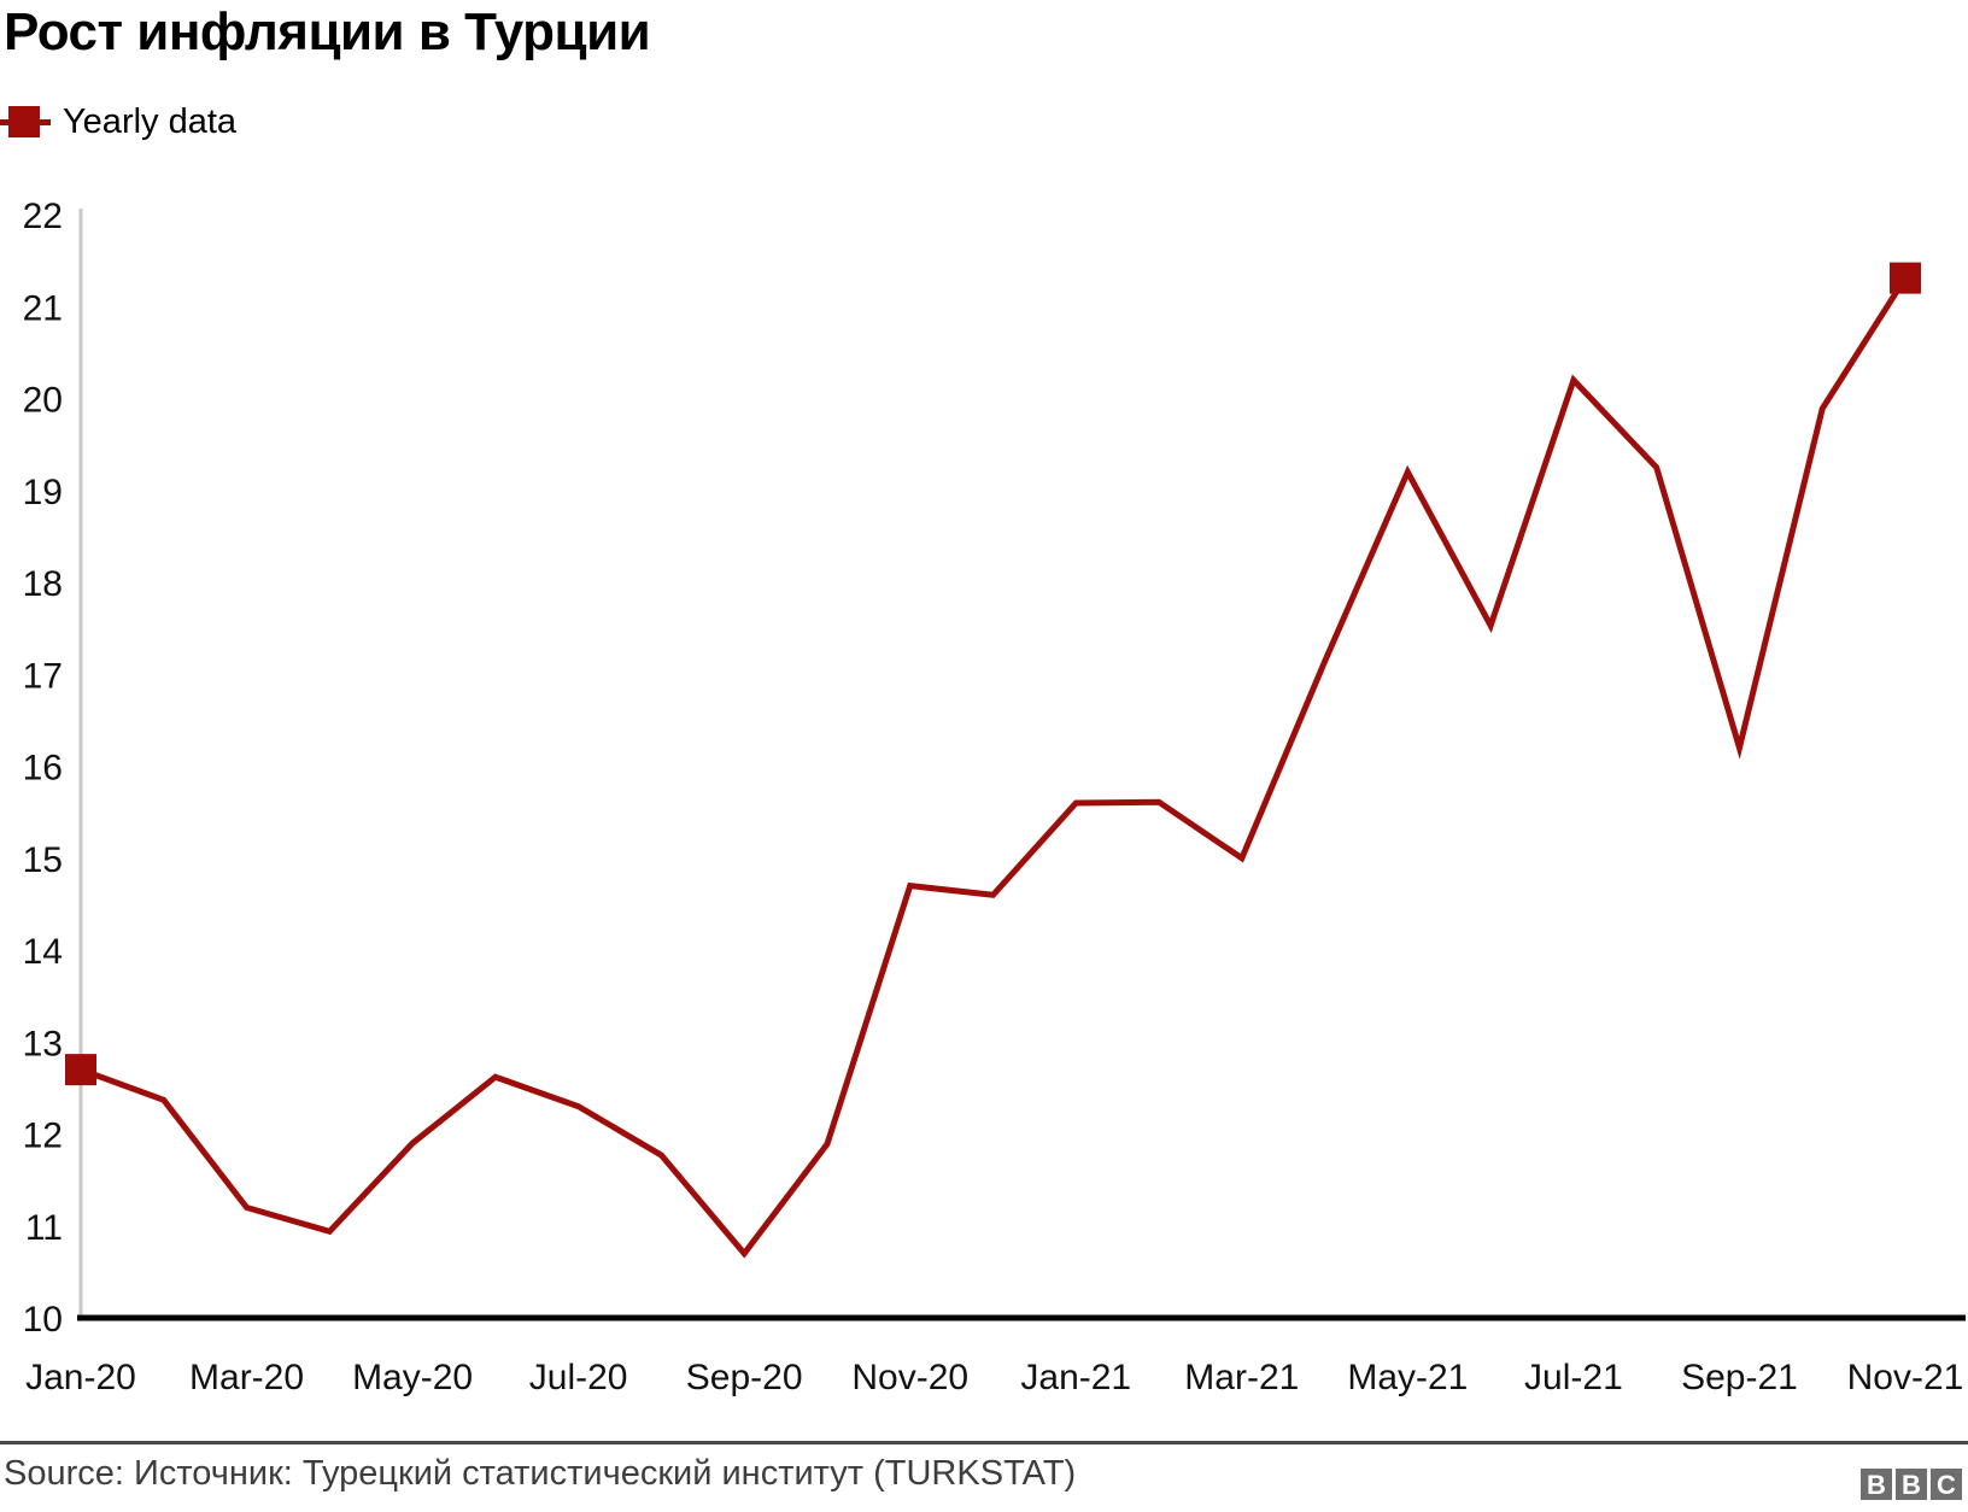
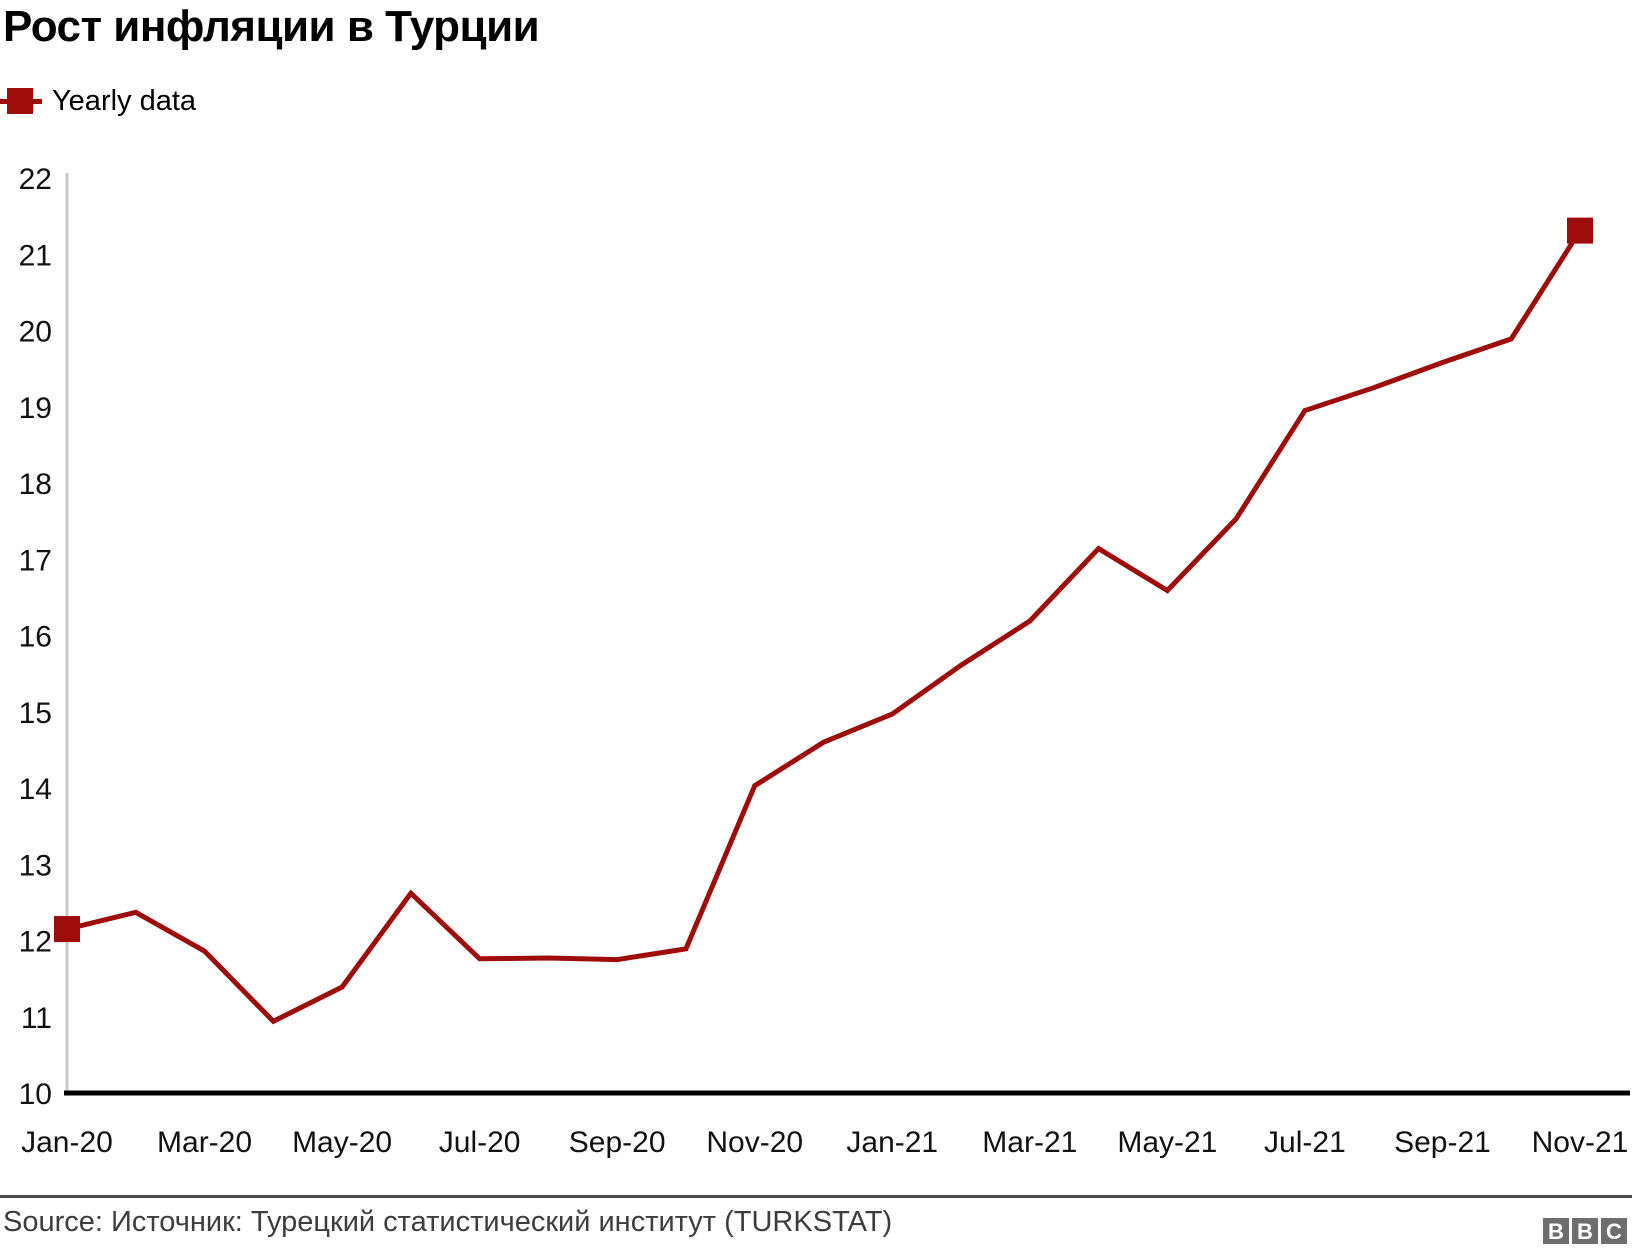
Jan-20: 12.7 -> 12.2
Mar-20: 11.2 -> 11.9
May-20: 11.9 -> 11.4
Jul-20: 12.3 -> 11.8
Sep-20: 10.7 -> 11.8
Nov-20: 14.7 -> 14.0
Jan-21: 15.6 -> 15.0
Mar-21: 15.0 -> 16.2
May-21: 19.2 -> 16.6
Jul-21: 20.2 -> 18.9
Sep-21: 16.2 -> 19.6
